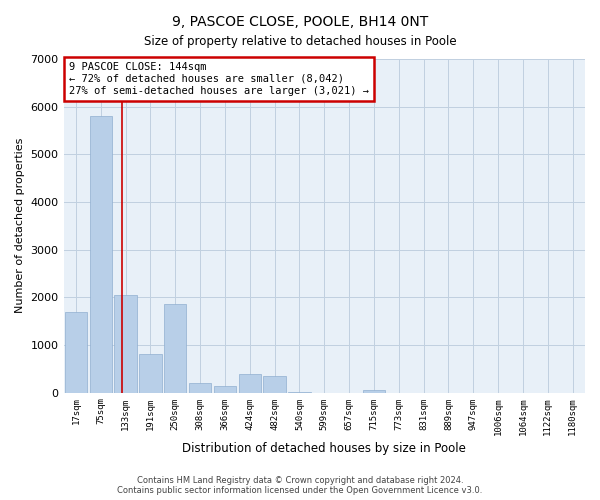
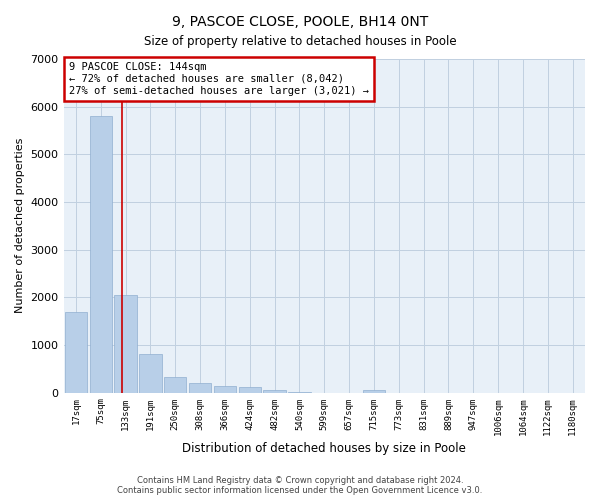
250sqm: 1850 -> 320
424sqm: 400 -> 110
482sqm: 350 -> 60
